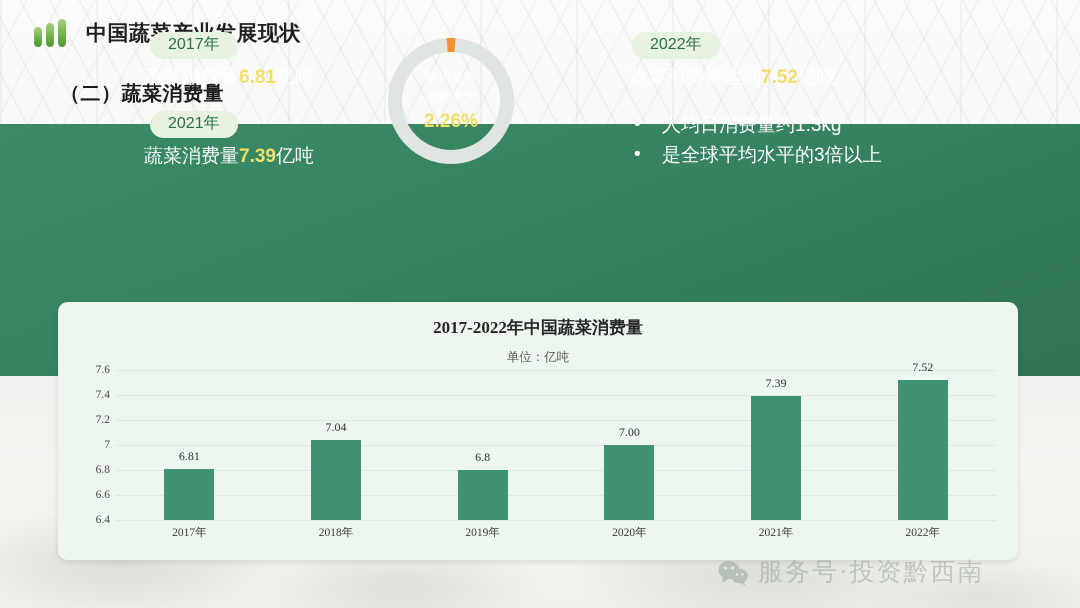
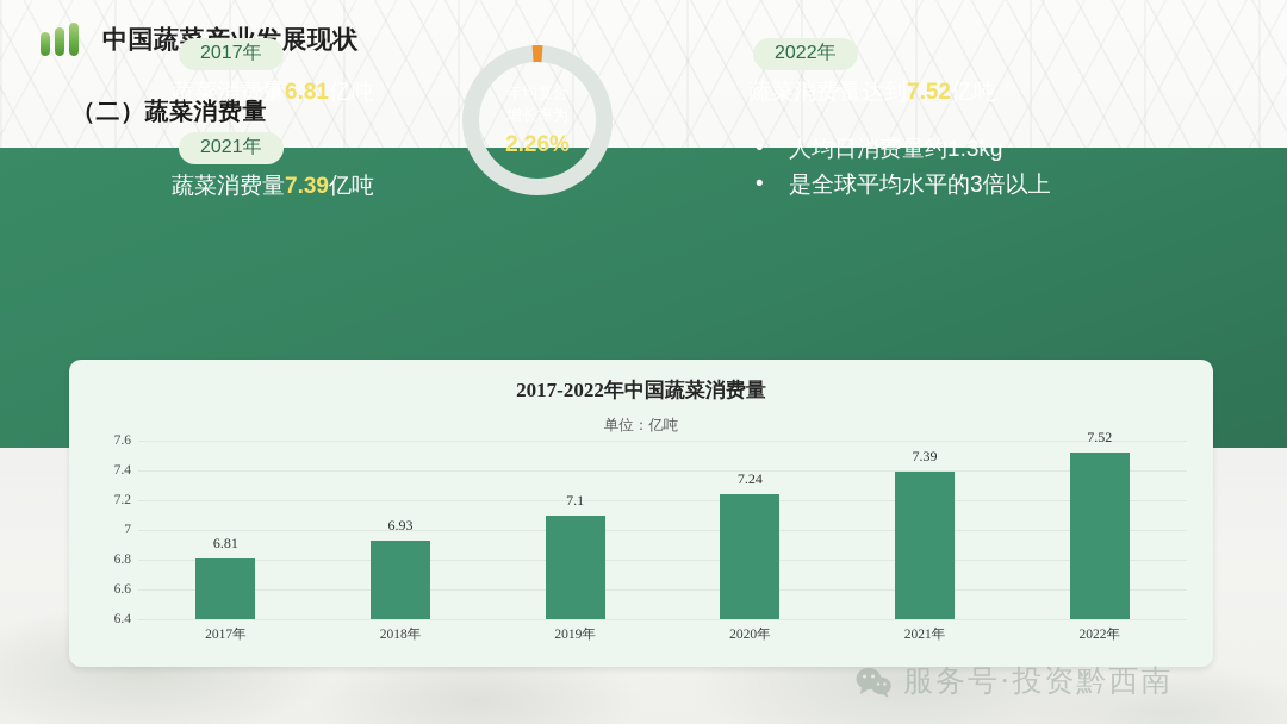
2018年: 7.04 -> 6.93
2019年: 6.8 -> 7.1
2020年: 7.00 -> 7.24
